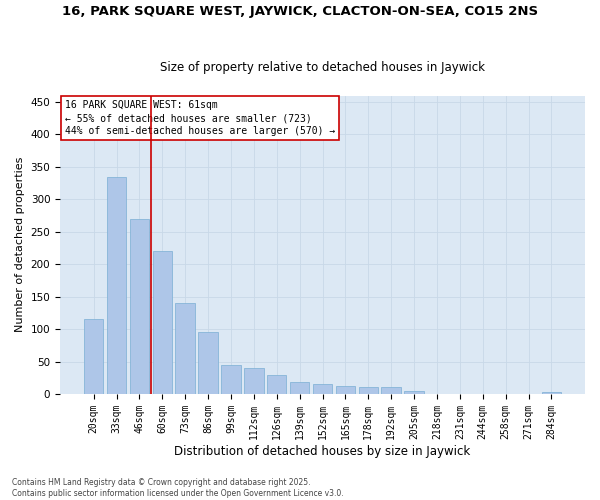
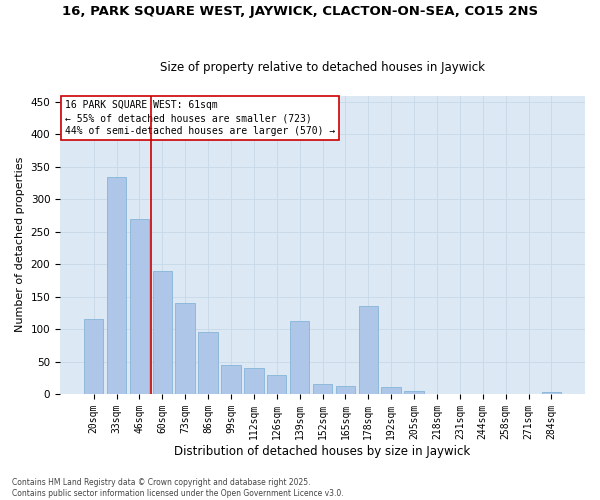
60sqm: 220 -> 190
139sqm: 18 -> 112
178sqm: 10 -> 136
